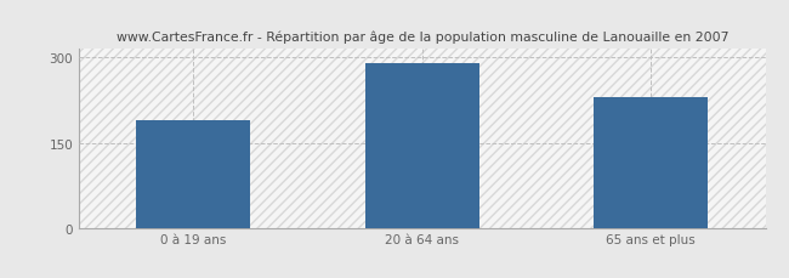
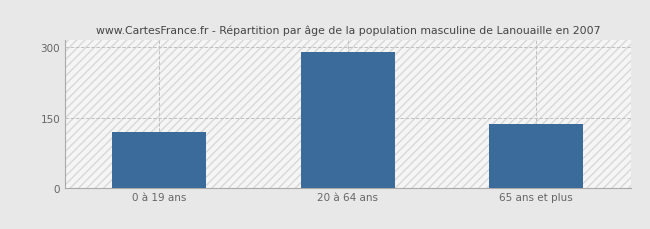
0 à 19 ans: 190 -> 120
65 ans et plus: 230 -> 136
